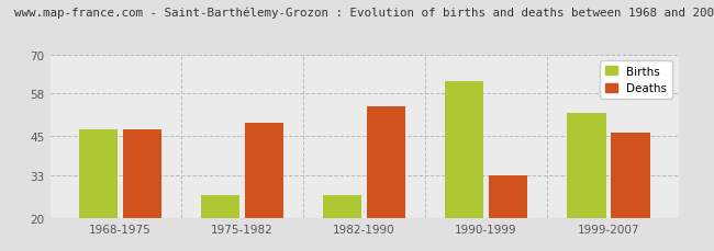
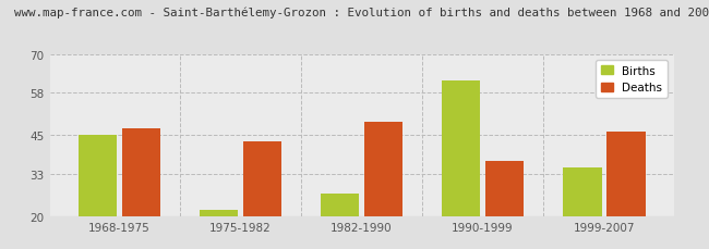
Births/1968-1975: 47 -> 45
Births/1975-1982: 27 -> 22
Deaths/1975-1982: 49 -> 43
Deaths/1982-1990: 54 -> 49
Deaths/1990-1999: 33 -> 37
Births/1999-2007: 52 -> 35
